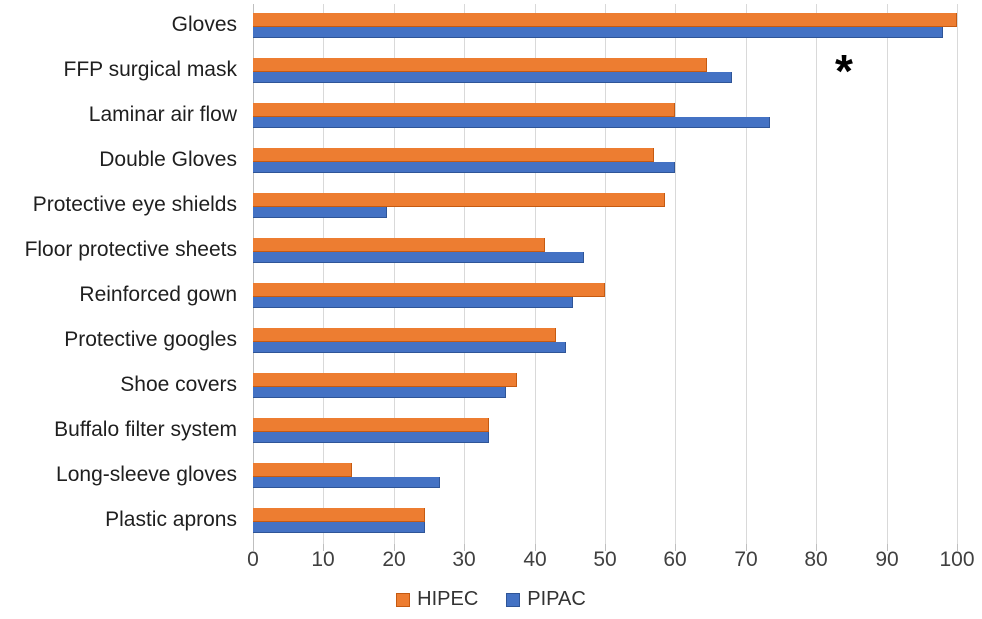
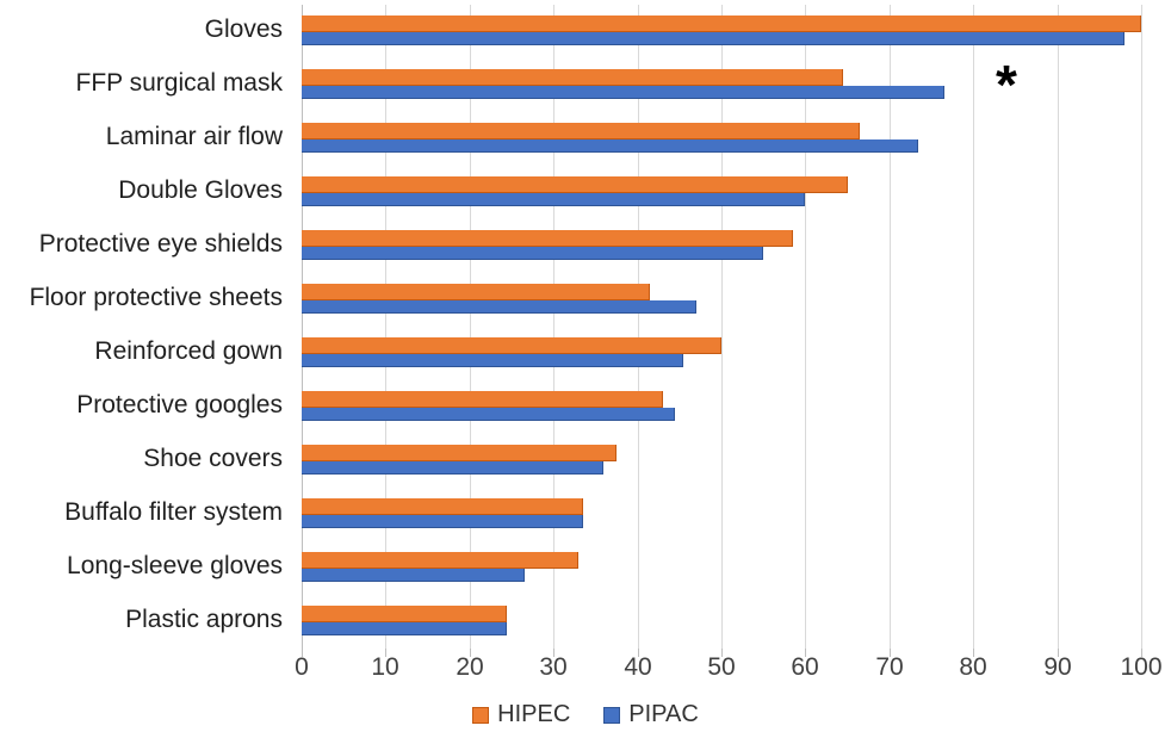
PIPAC/FFP surgical mask: 68 -> 76
HIPEC/Laminar air flow: 60 -> 66
HIPEC/Double Gloves: 57 -> 65
PIPAC/Protective eye shields: 19 -> 55
HIPEC/Long-sleeve gloves: 14 -> 33
